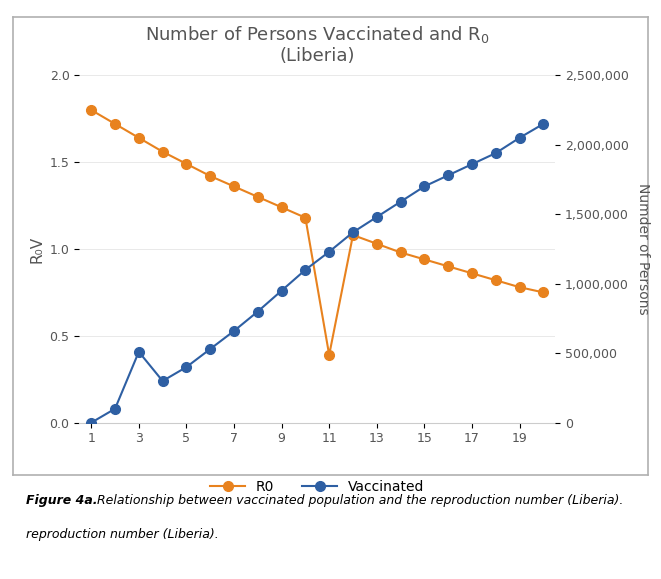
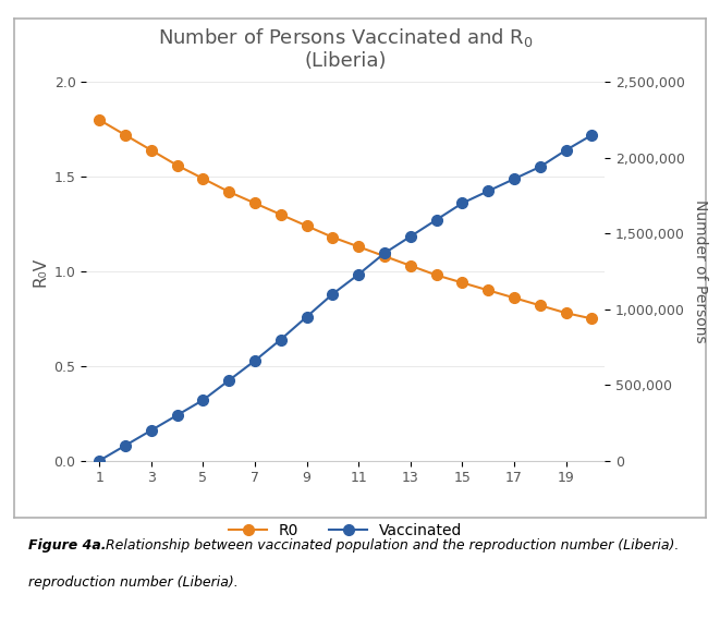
Vaccinated/3: 510,000 -> 200,000
R0/11: 0.39 -> 1.13
